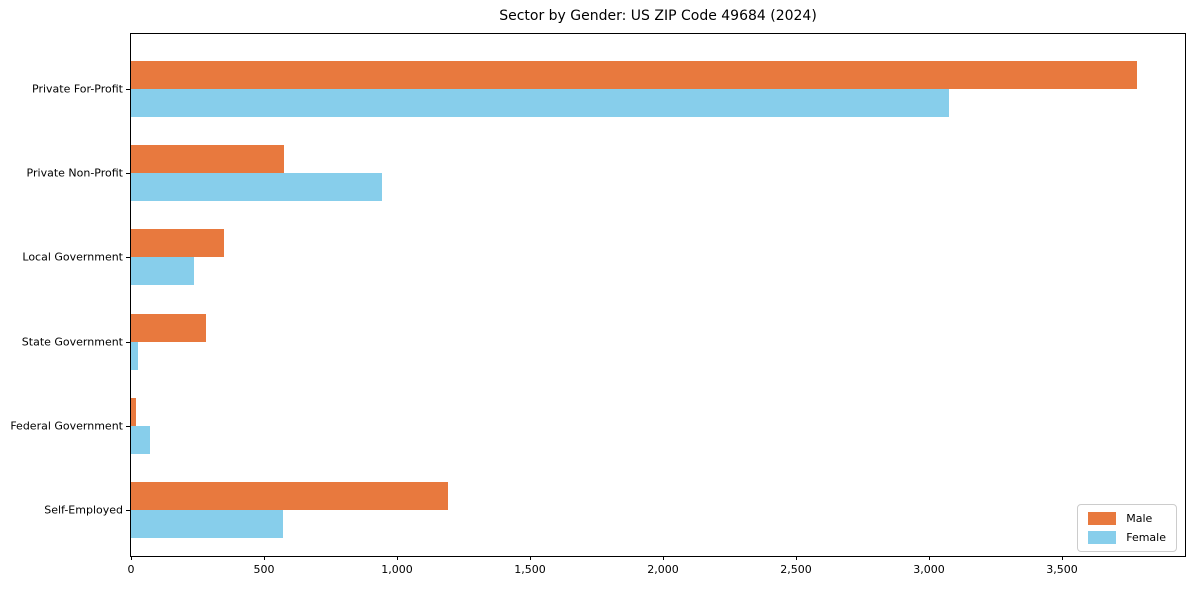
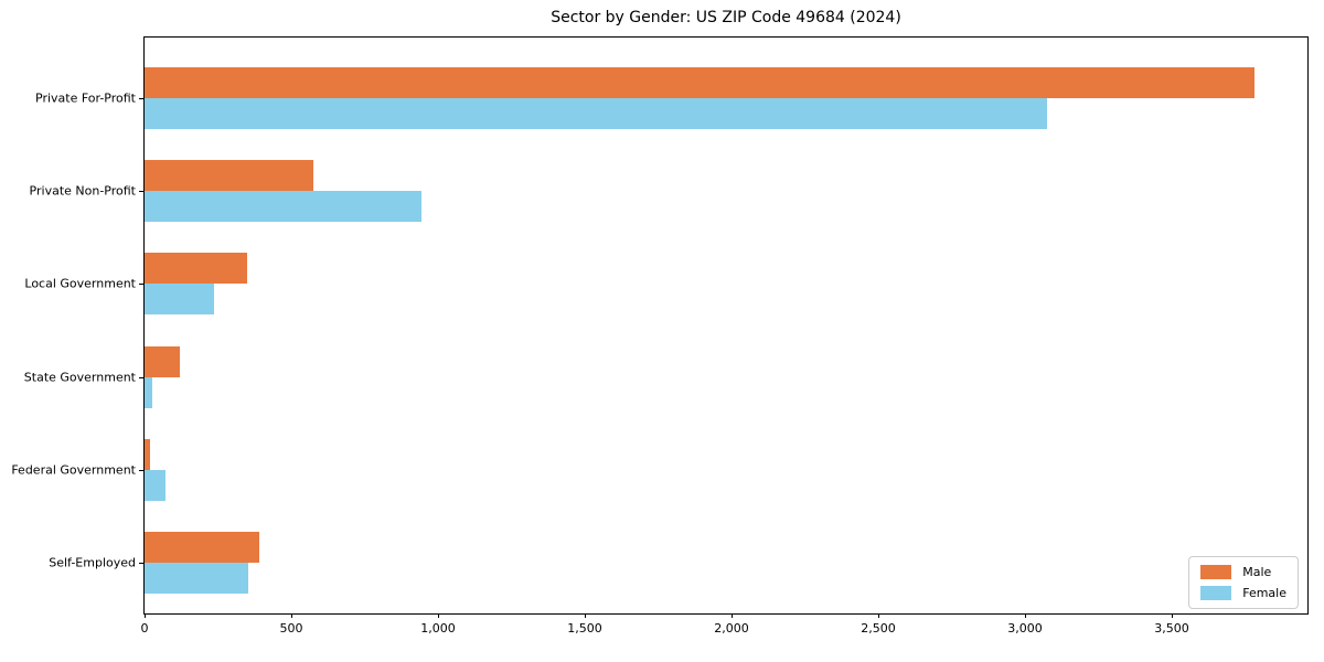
Male/State Government: 280 -> 120
Male/Self-Employed: 1190 -> 390
Female/Self-Employed: 570 -> 360
